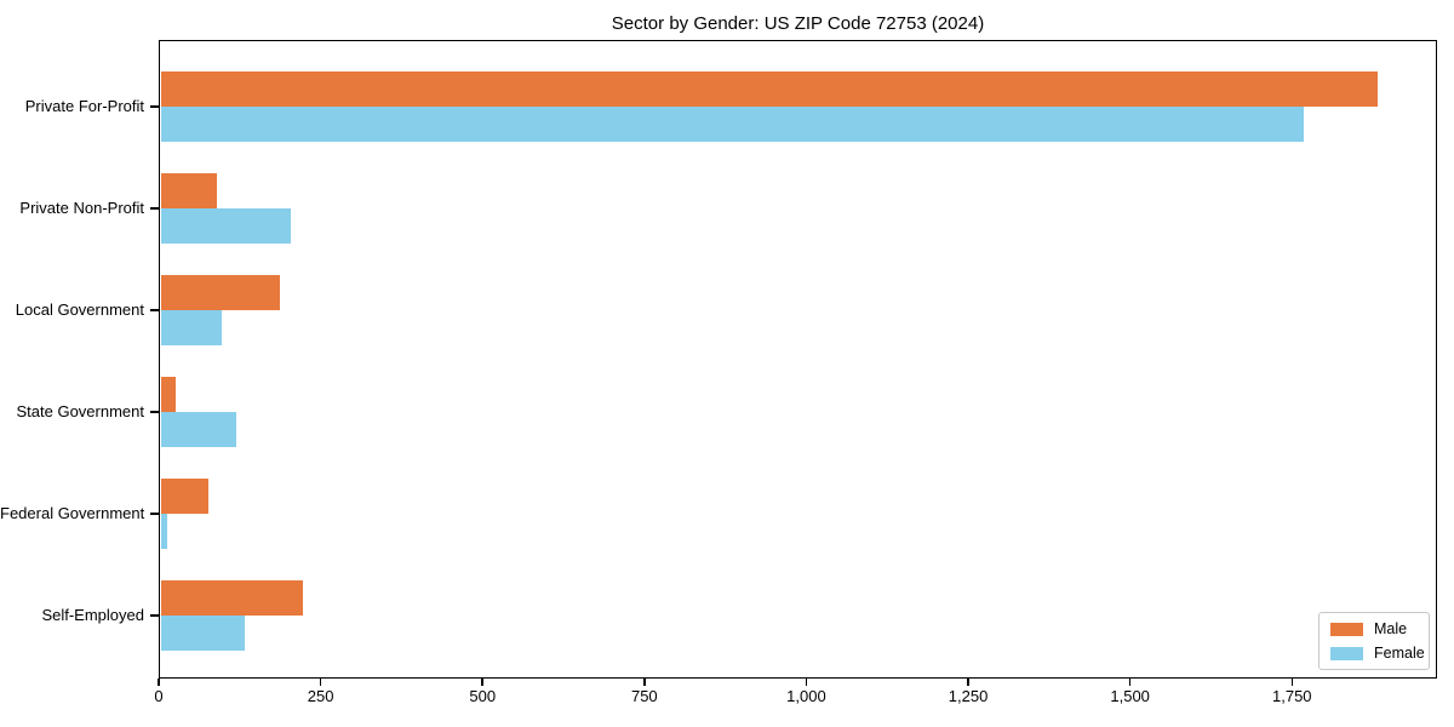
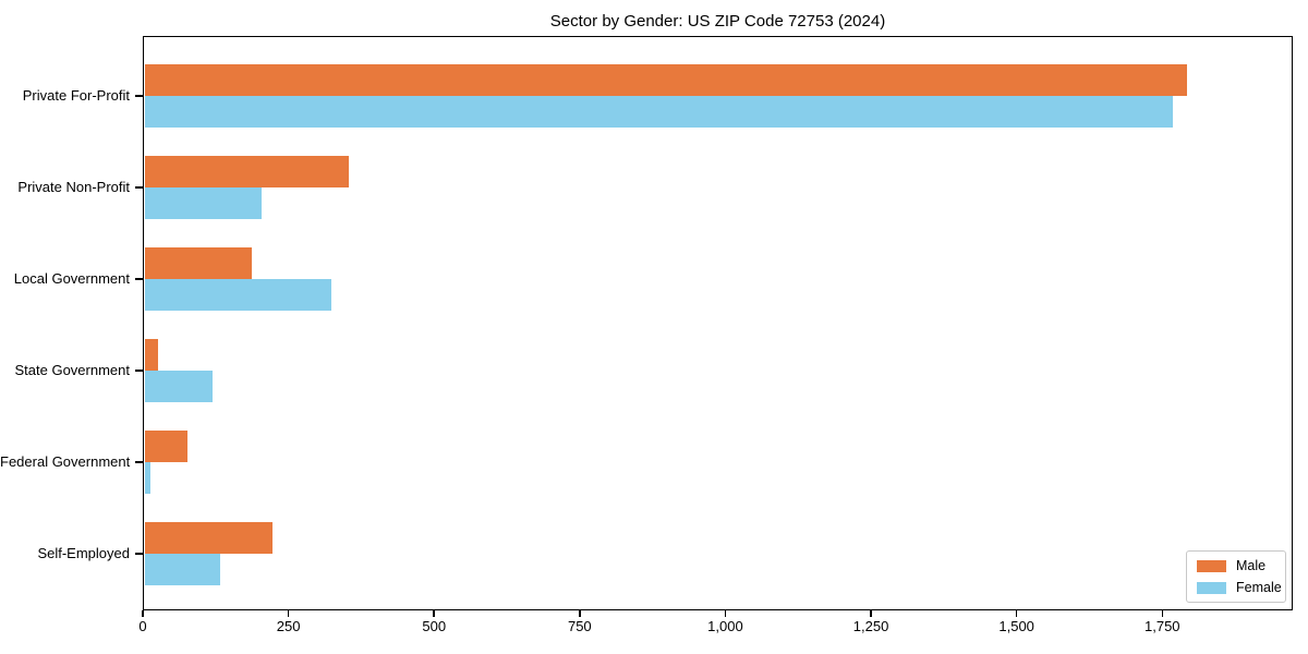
Male/Private For-Profit: 1880 -> 1790
Male/Private Non-Profit: 90 -> 350
Female/Local Government: 90 -> 320
